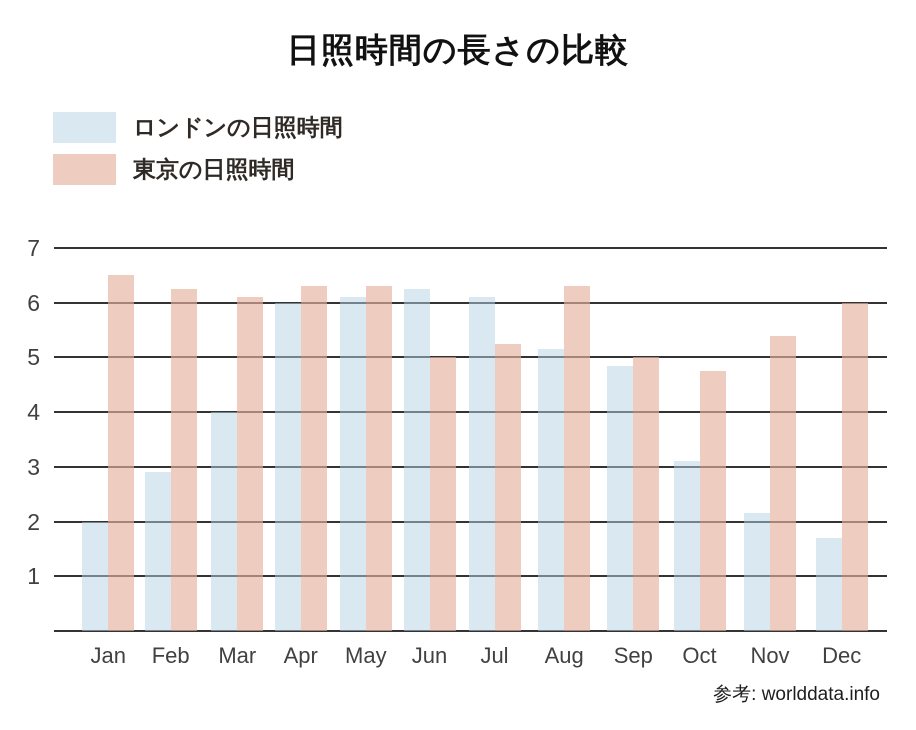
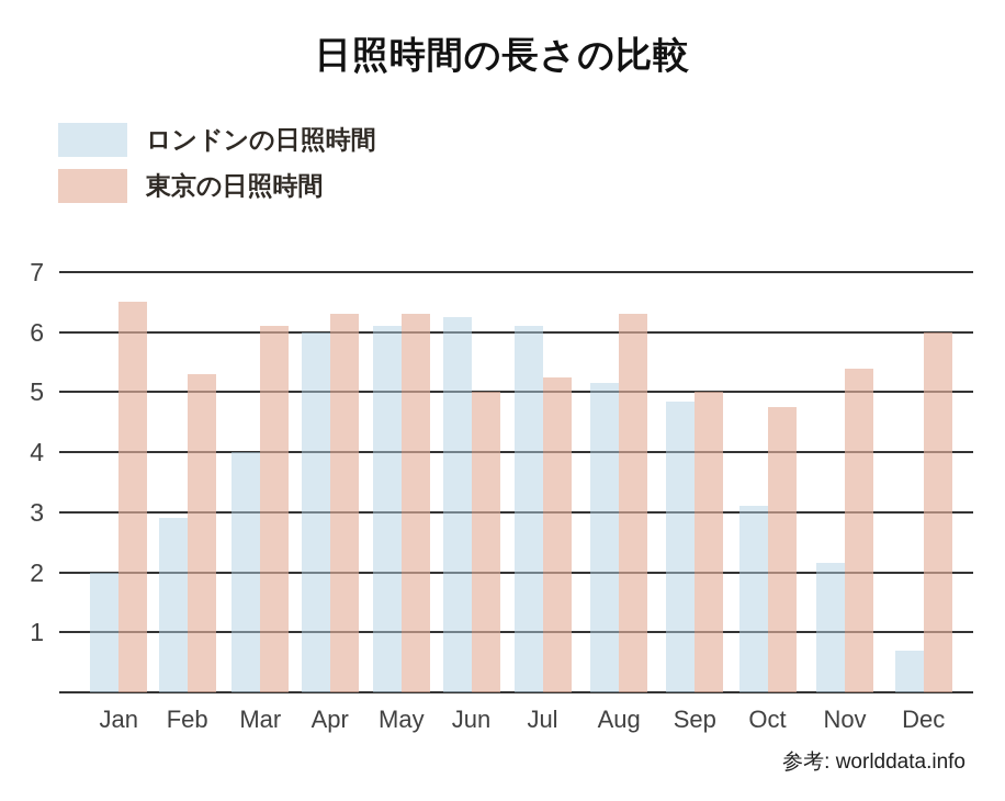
東京の日照時間/Feb: 6.2 -> 5.3
ロンドンの日照時間/Dec: 1.7 -> 0.7
